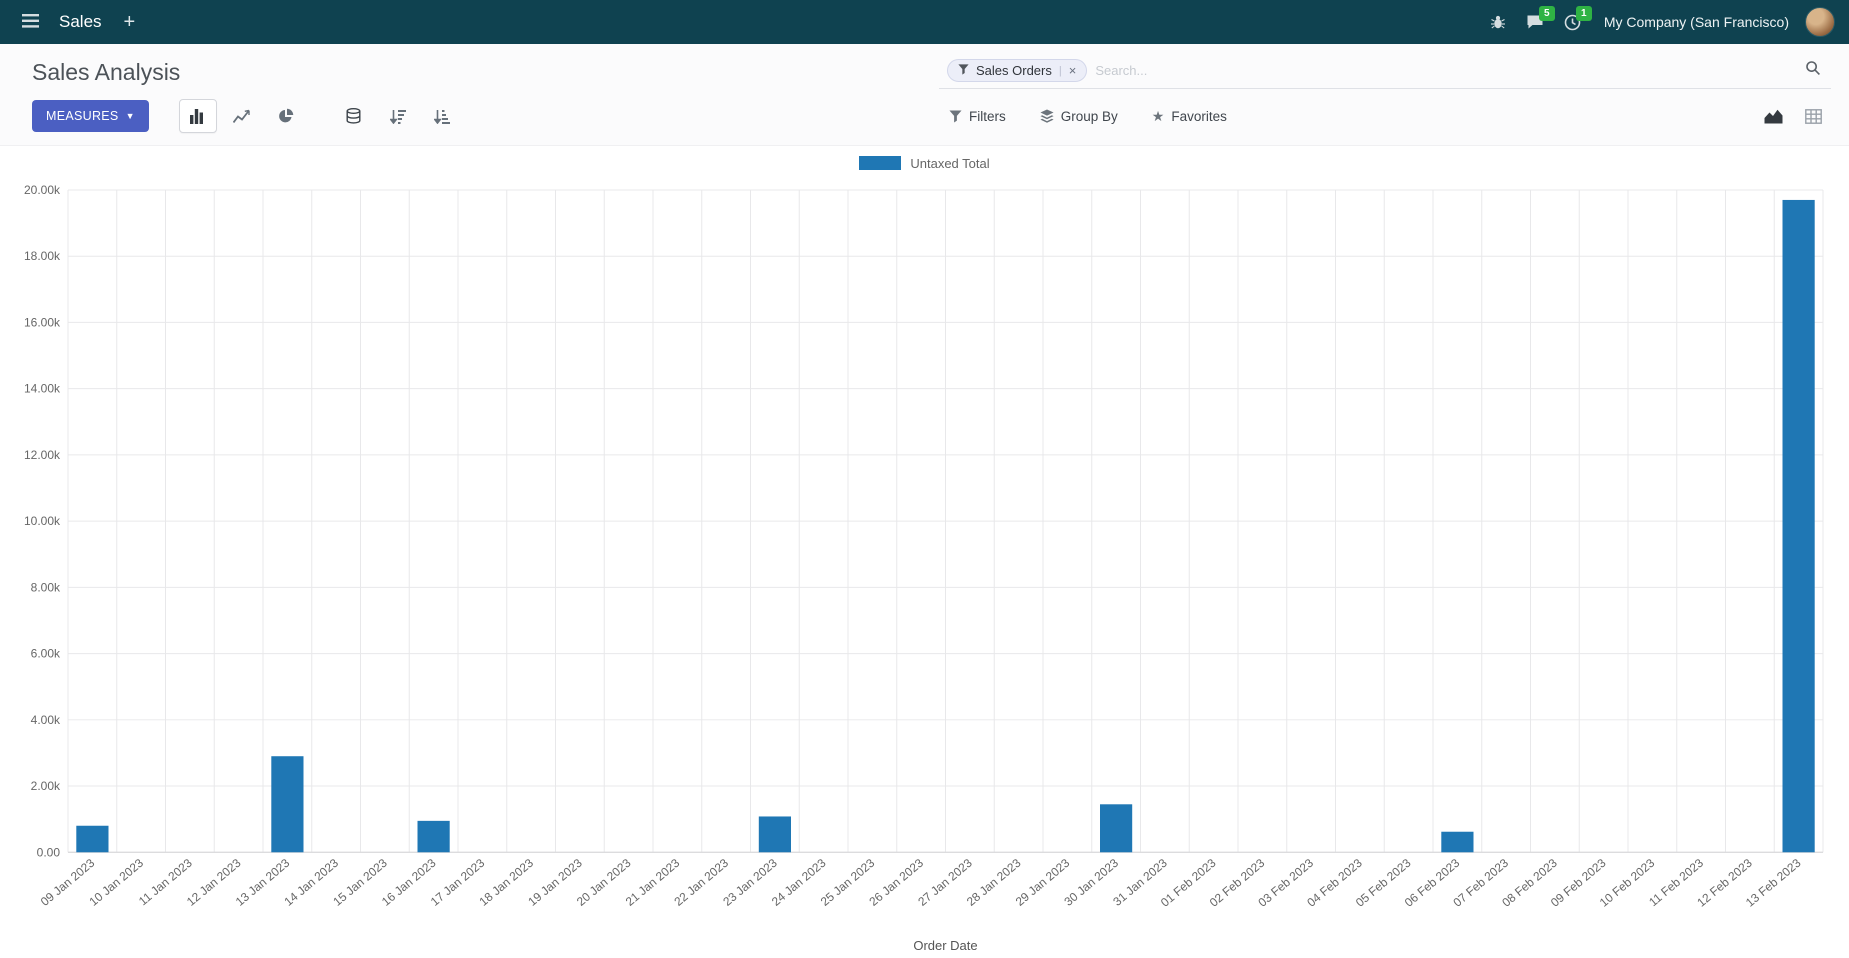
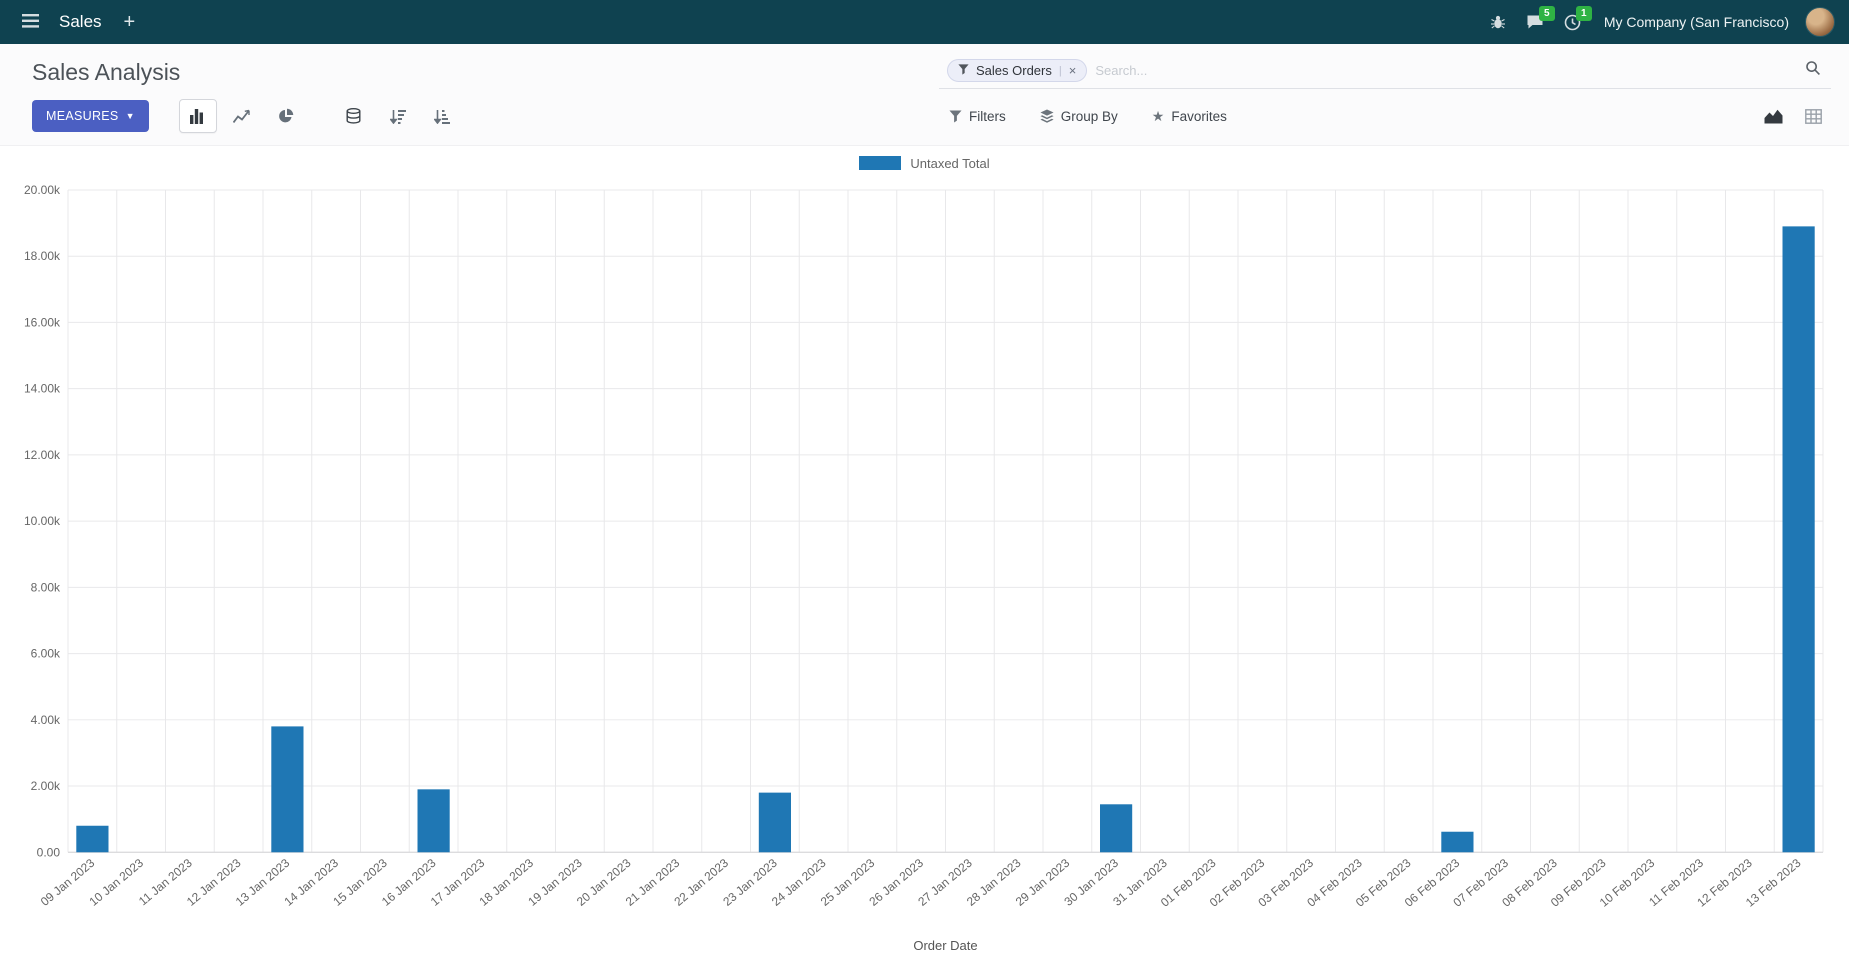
13 Jan 2023: 2.9k -> 3.8k
16 Jan 2023: 1.0k -> 1.9k
23 Jan 2023: 1.1k -> 1.8k
13 Feb 2023: 19.7k -> 18.9k
